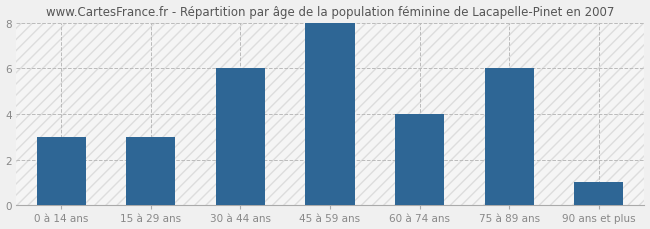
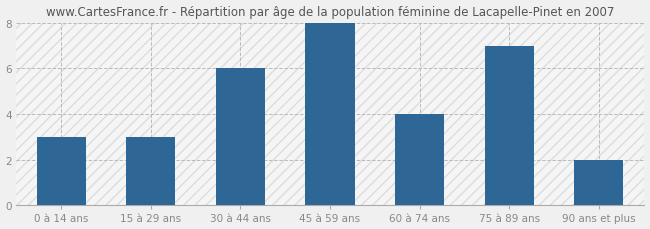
75 à 89 ans: 6 -> 7
90 ans et plus: 1 -> 2
